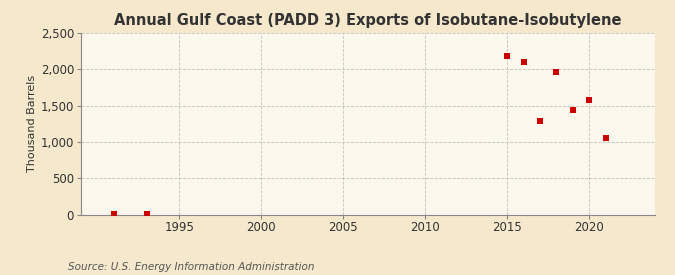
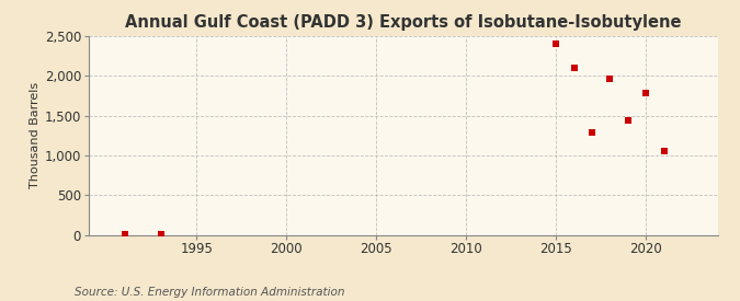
2015: 2,180 -> 2,410
2020: 1,580 -> 1,790
